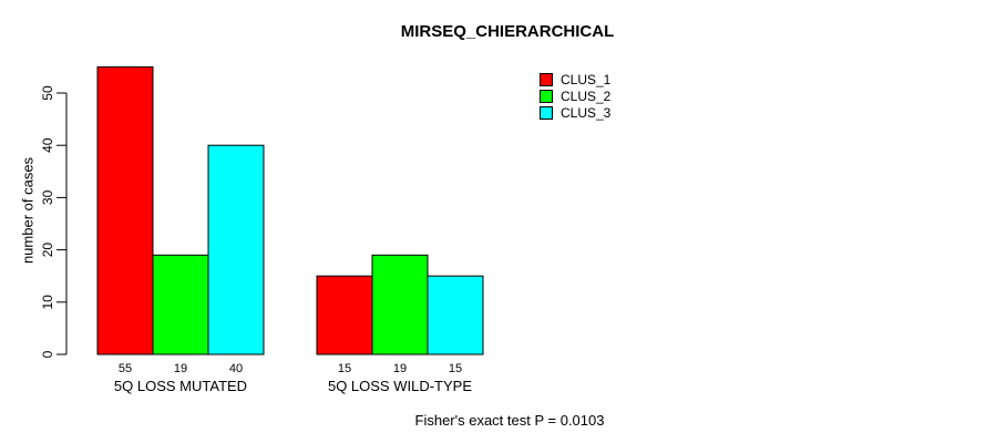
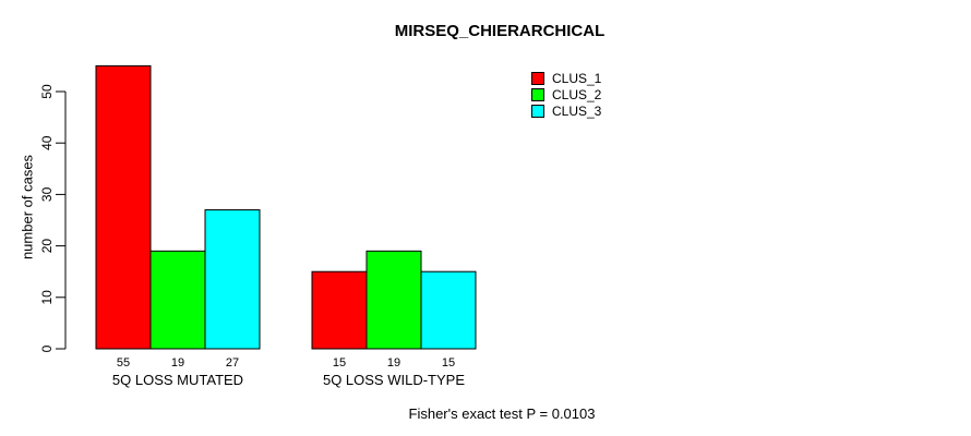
CLUS_3/5Q LOSS MUTATED: 40 -> 27
